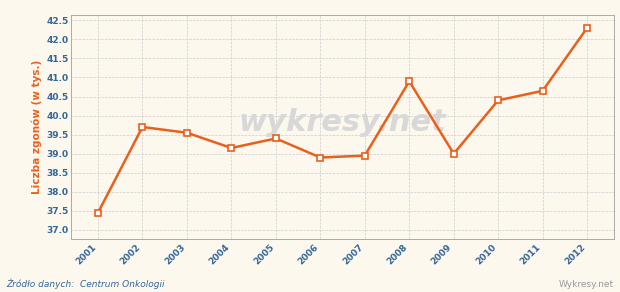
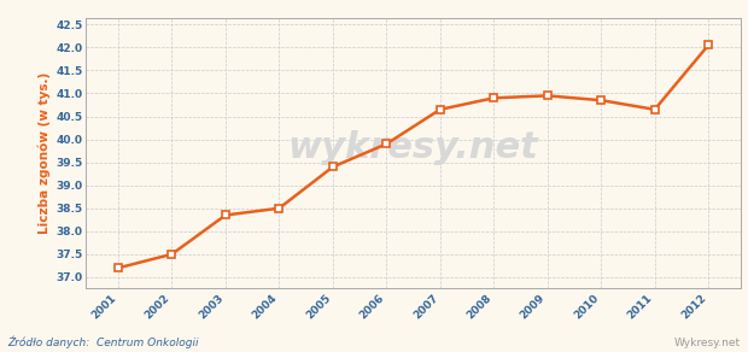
2001: 37.45 -> 37.20
2002: 39.70 -> 37.50
2003: 39.55 -> 38.35
2004: 39.15 -> 38.50
2006: 38.90 -> 39.90
2007: 38.95 -> 40.65
2009: 39.00 -> 40.95
2010: 40.40 -> 40.85
2012: 42.30 -> 42.05
